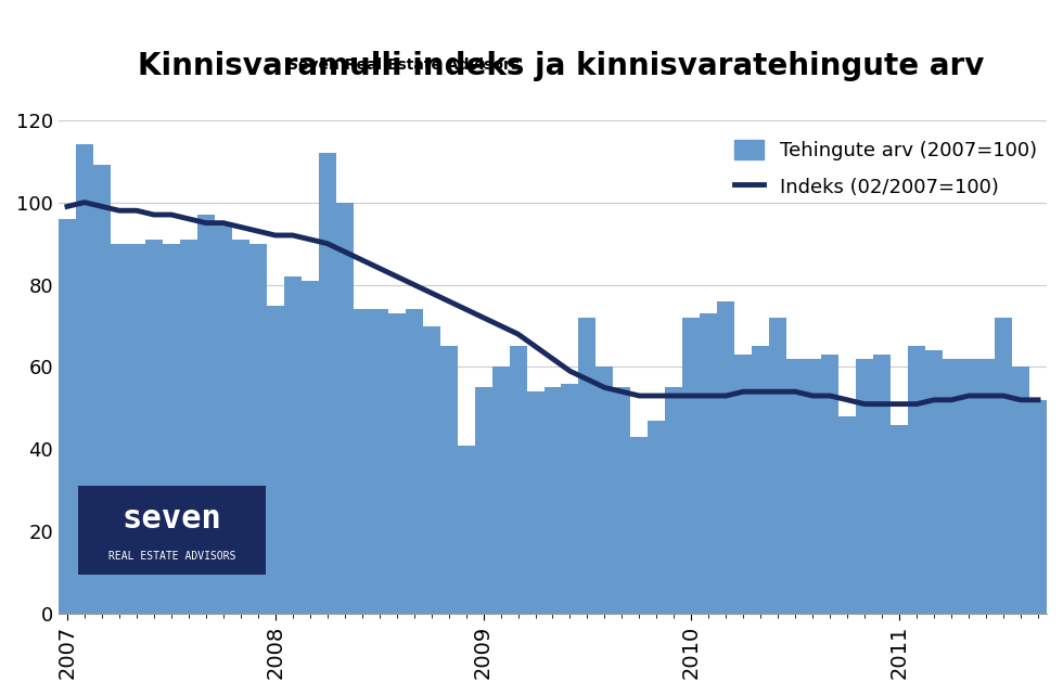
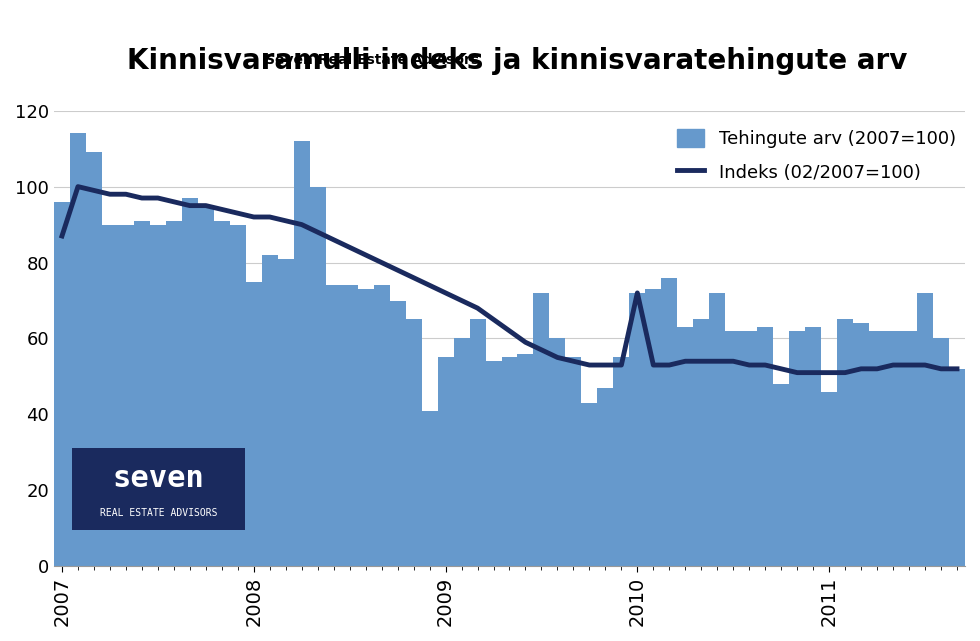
Indeks (02/2007=100)/2007: 99 -> 87
Indeks (02/2007=100)/2010: 53 -> 72
